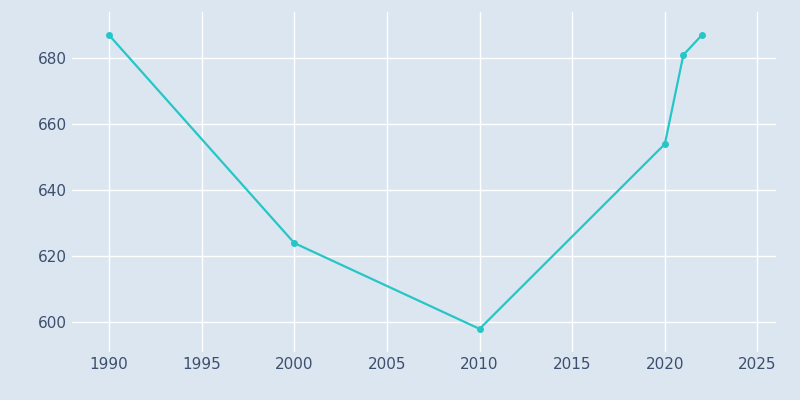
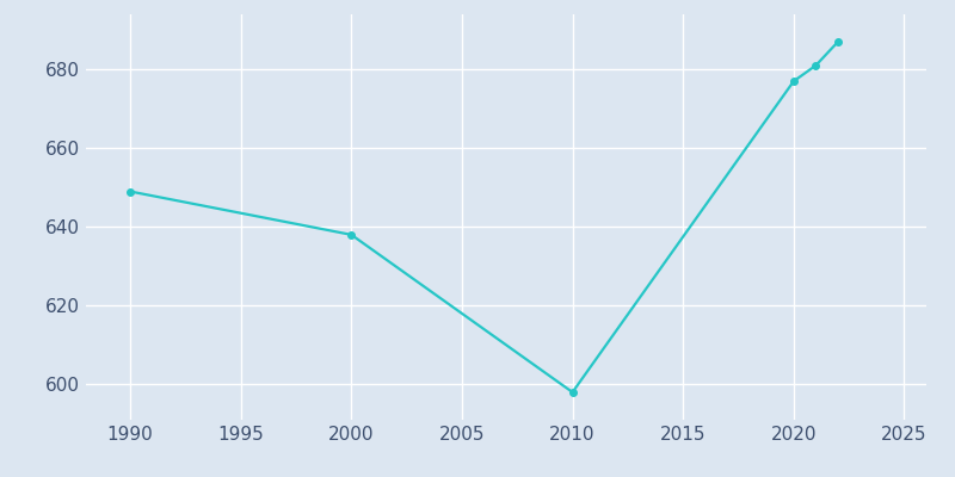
1990: 687 -> 649
2000: 624 -> 638
2020: 654 -> 677
